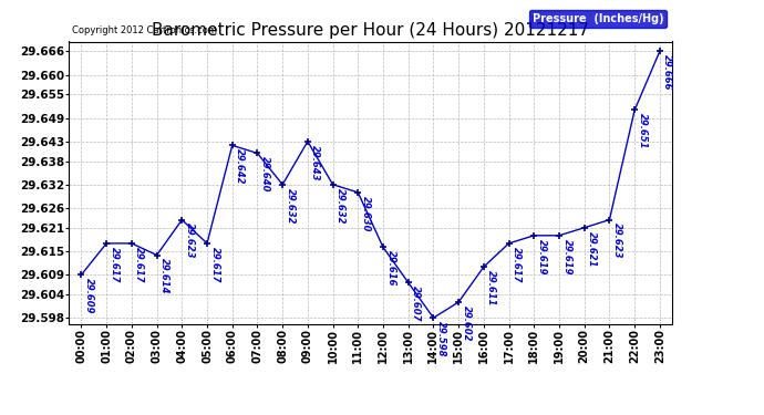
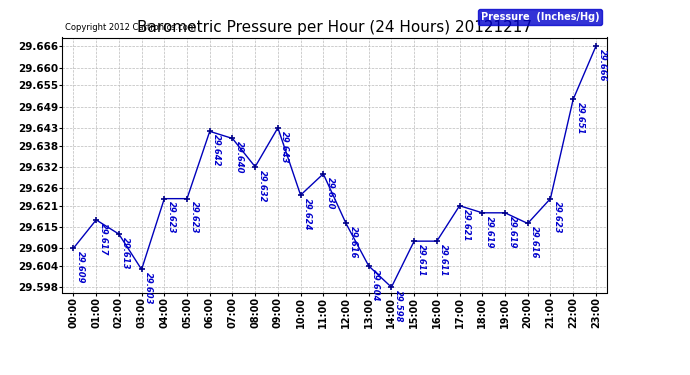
02:00: 29.617 -> 29.613
03:00: 29.614 -> 29.603
05:00: 29.617 -> 29.623
10:00: 29.632 -> 29.624
13:00: 29.607 -> 29.604
15:00: 29.602 -> 29.611
17:00: 29.617 -> 29.621
20:00: 29.621 -> 29.616
